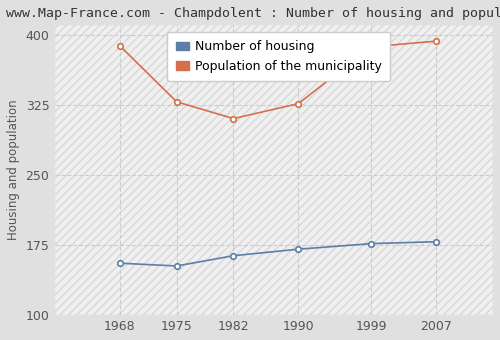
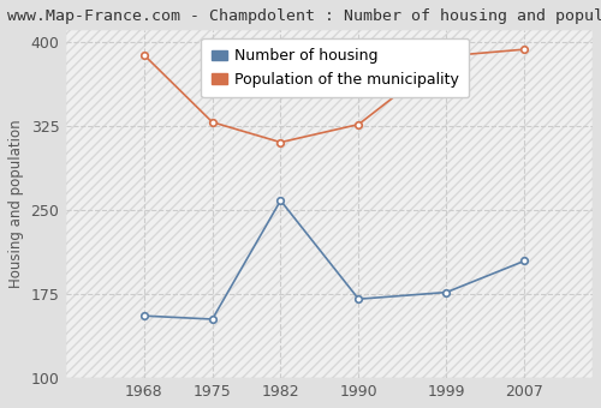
Number of housing/1982: 163 -> 258
Number of housing/2007: 178 -> 204
